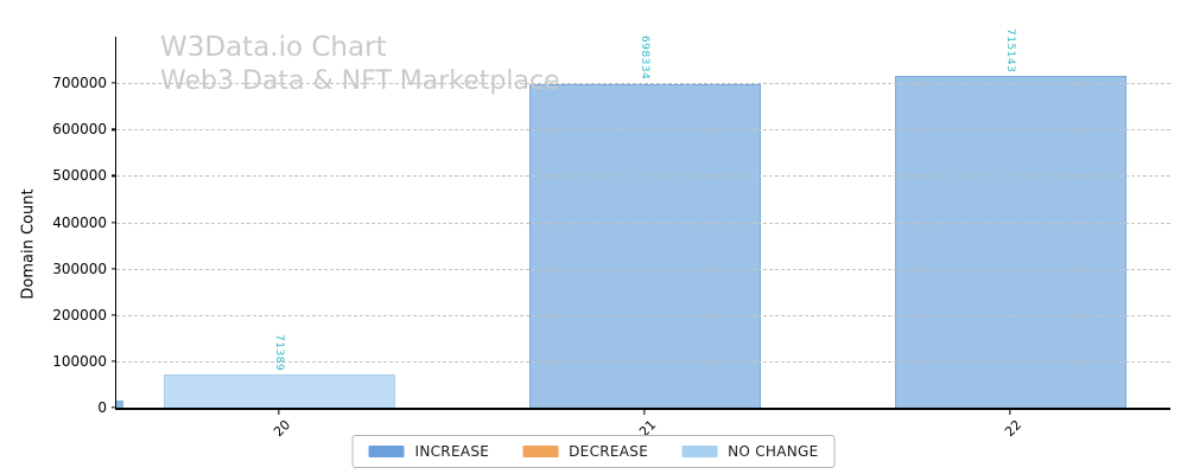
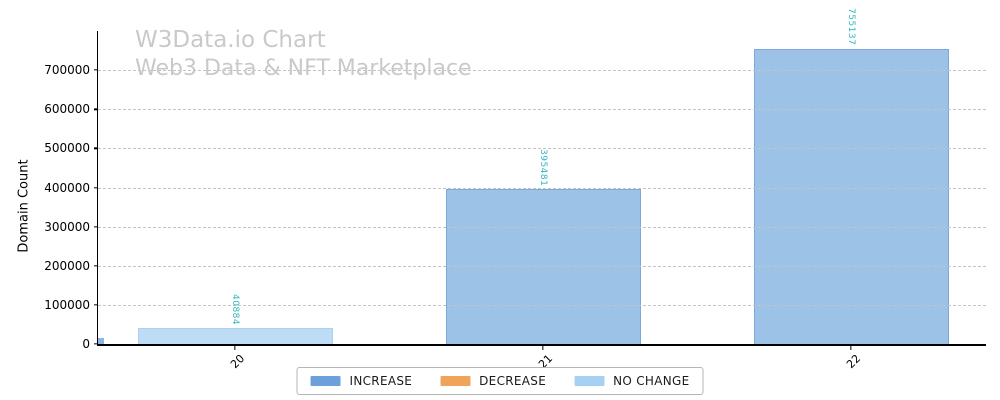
20: 71389 -> 40884
21: 698334 -> 395481
22: 715143 -> 755137
